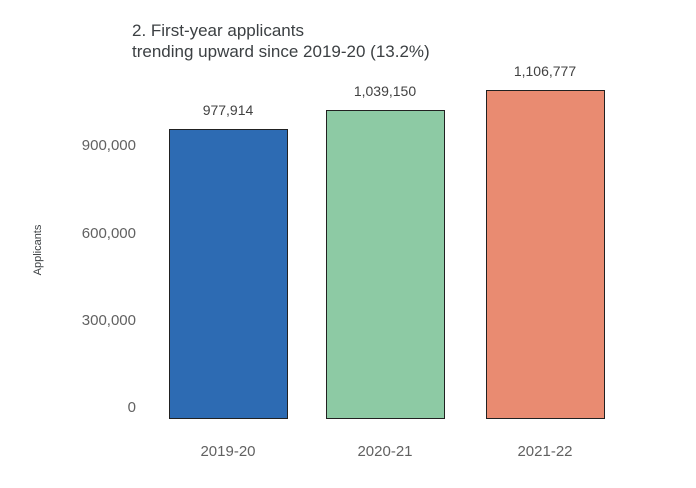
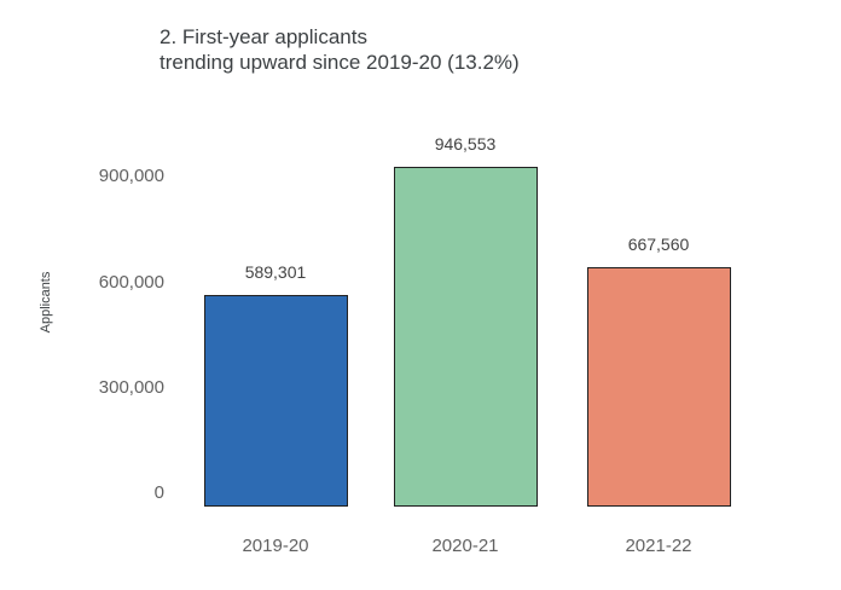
2019-20: 977,914 -> 589,301
2020-21: 1,039,150 -> 946,553
2021-22: 1,106,777 -> 667,560
